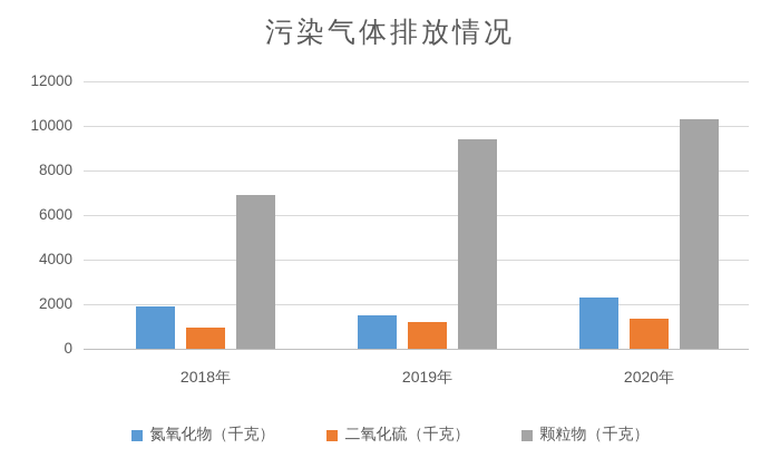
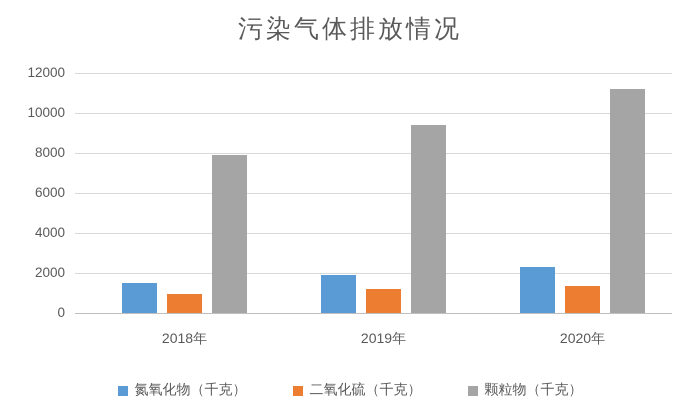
氮氧化物（千克）/2018年: 1900 -> 1500
颗粒物（千克）/2018年: 6900 -> 7900
氮氧化物（千克）/2019年: 1500 -> 1900
颗粒物（千克）/2020年: 10300 -> 11200
